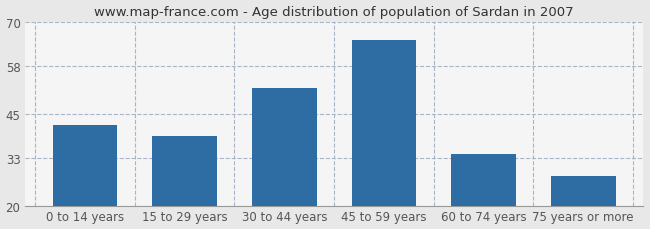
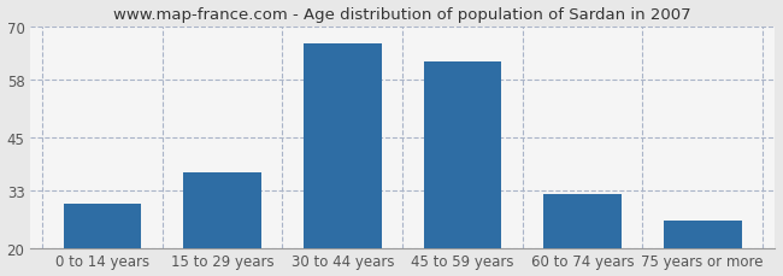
0 to 14 years: 42 -> 30
15 to 29 years: 39 -> 37
30 to 44 years: 52 -> 66
45 to 59 years: 65 -> 62
60 to 74 years: 34 -> 32
75 years or more: 28 -> 26
